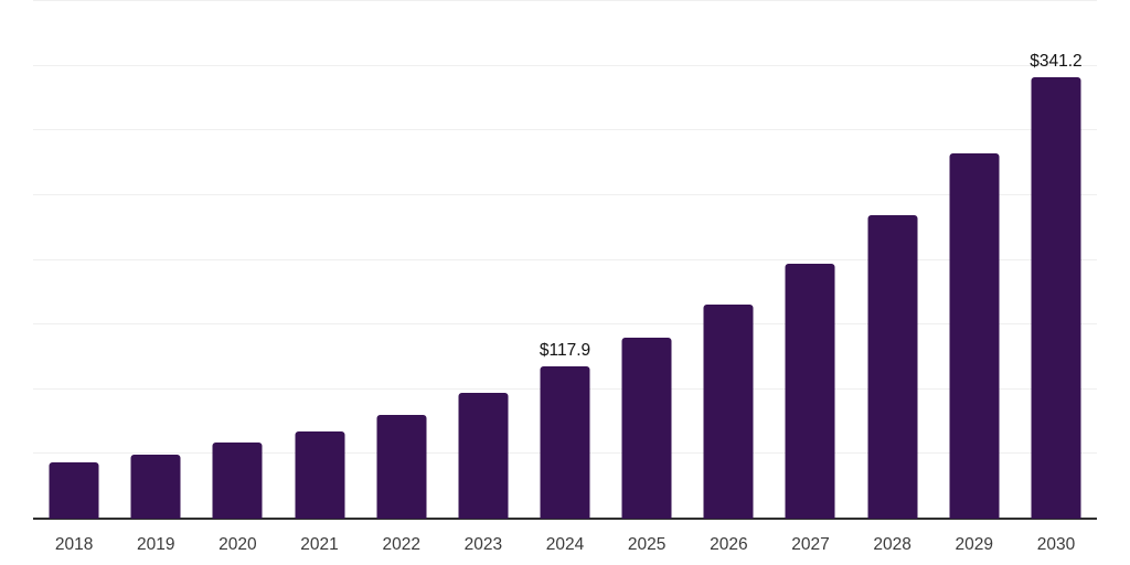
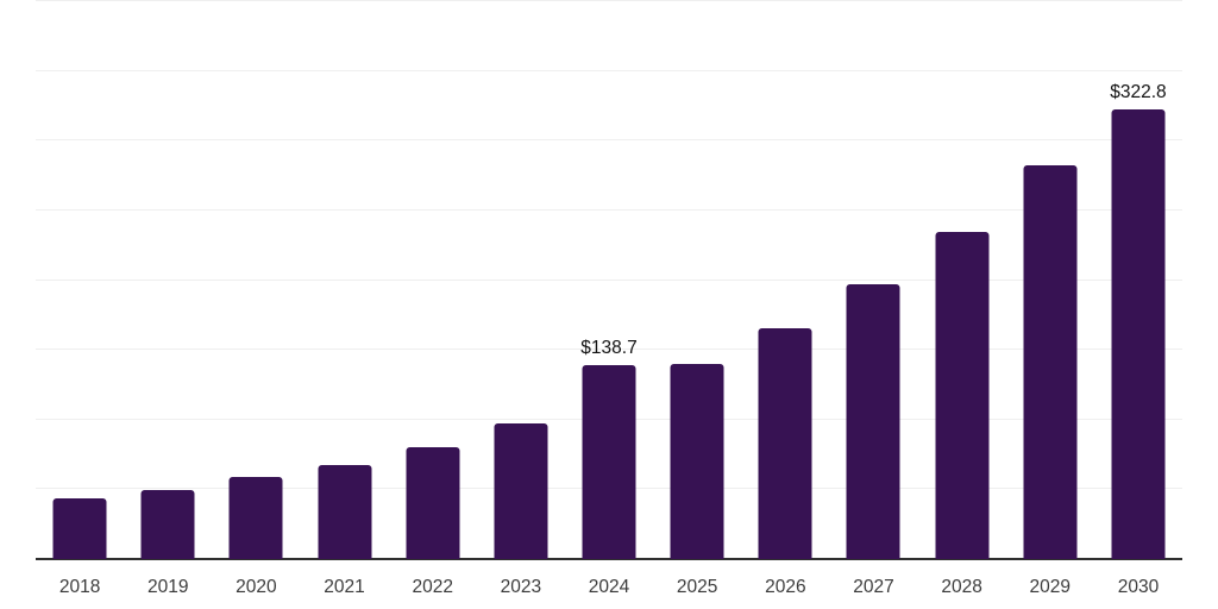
2024: $117.9 -> $138.7
2030: $341.2 -> $322.8
